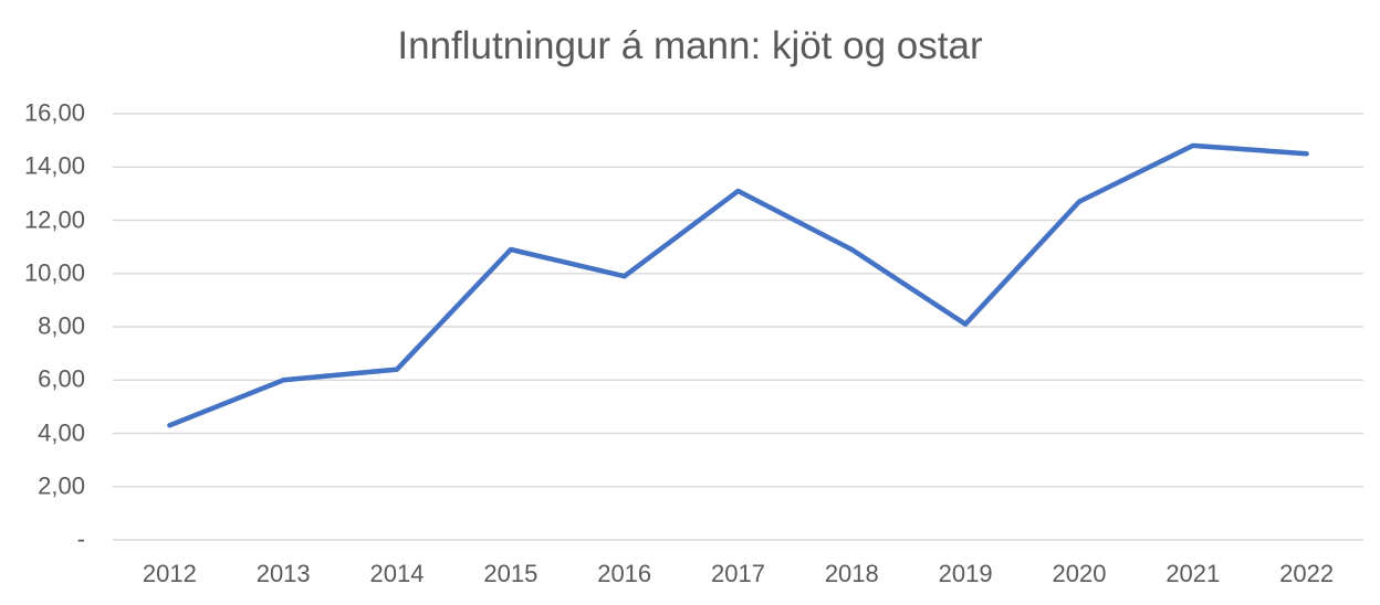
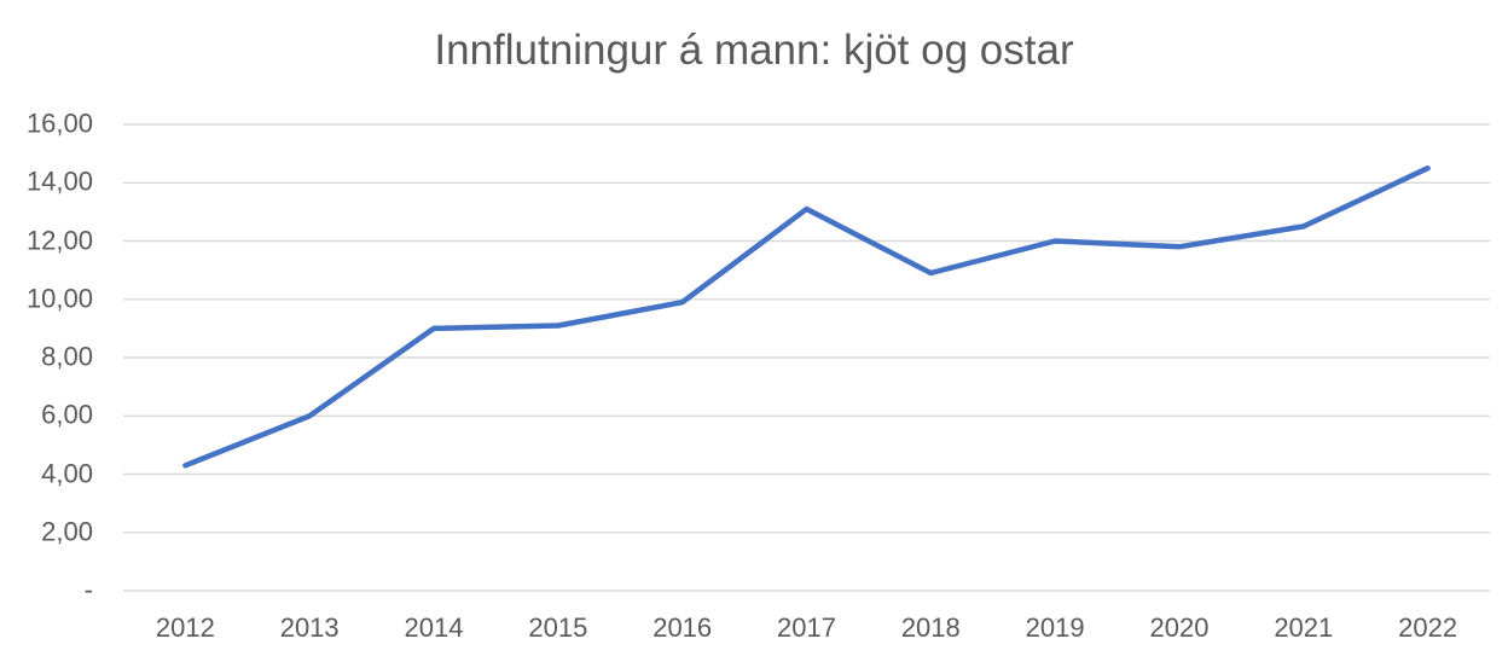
2014: 6,4 -> 9,0
2015: 10,9 -> 9,1
2019: 8,1 -> 12,0
2020: 12,7 -> 11,8
2021: 14,8 -> 12,5
